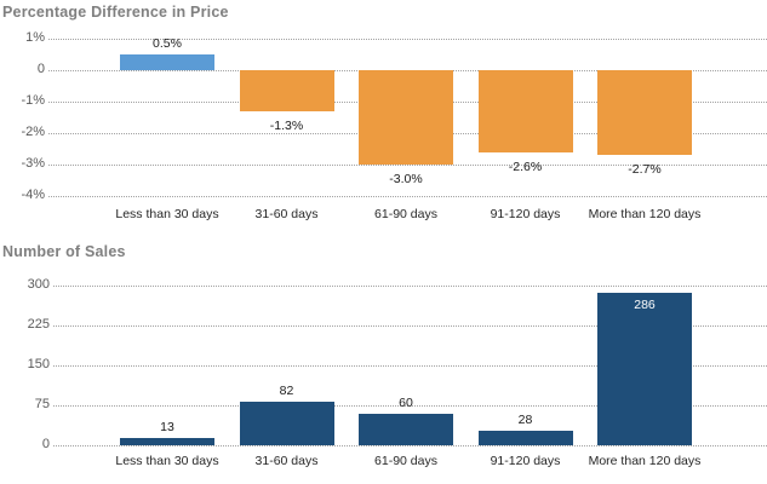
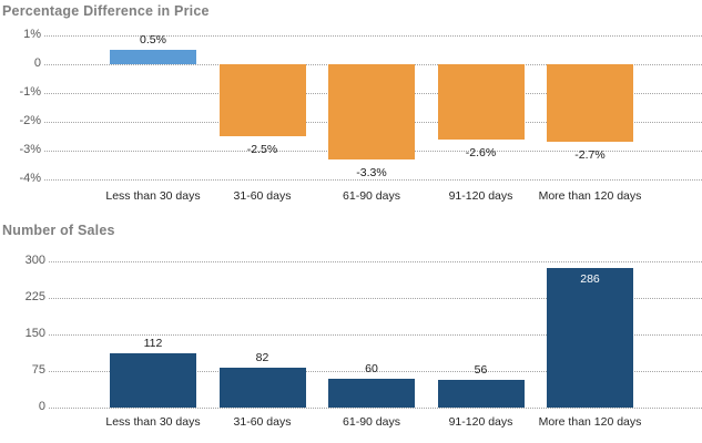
Percentage Difference in Price/31-60 days: -1.3% -> -2.5%
Percentage Difference in Price/61-90 days: -3.0% -> -3.3%
Number of Sales/Less than 30 days: 13 -> 112
Number of Sales/91-120 days: 28 -> 56
